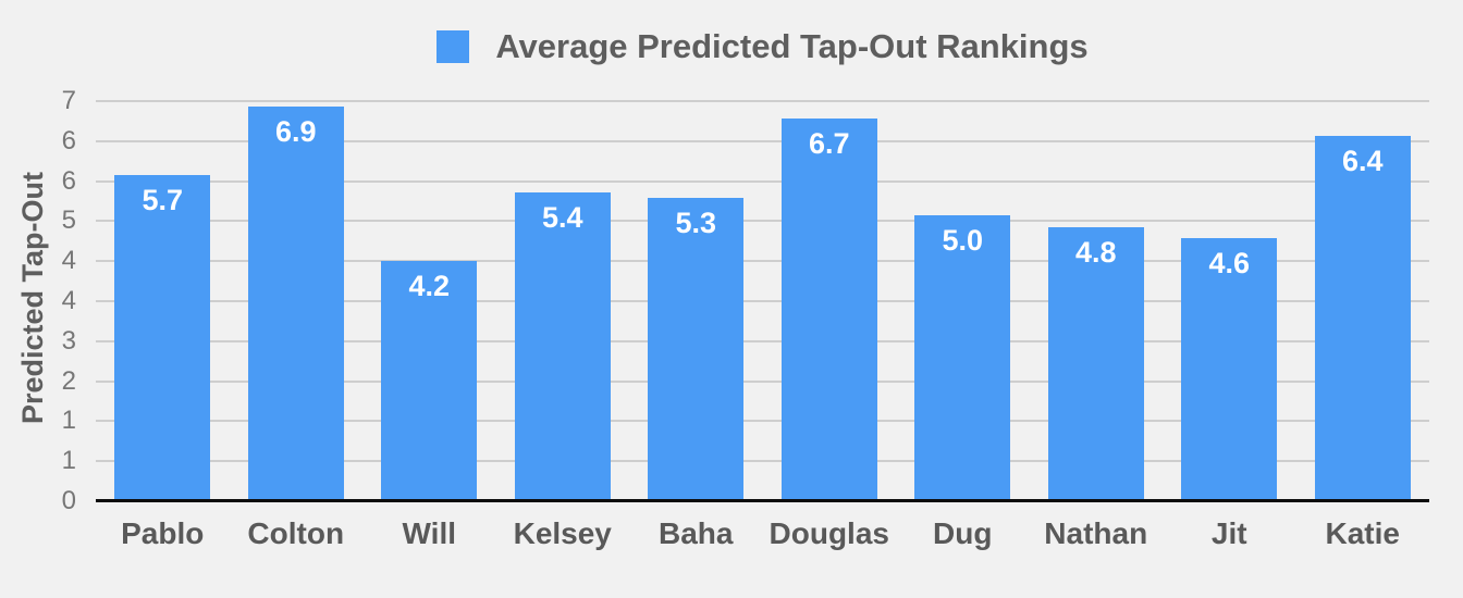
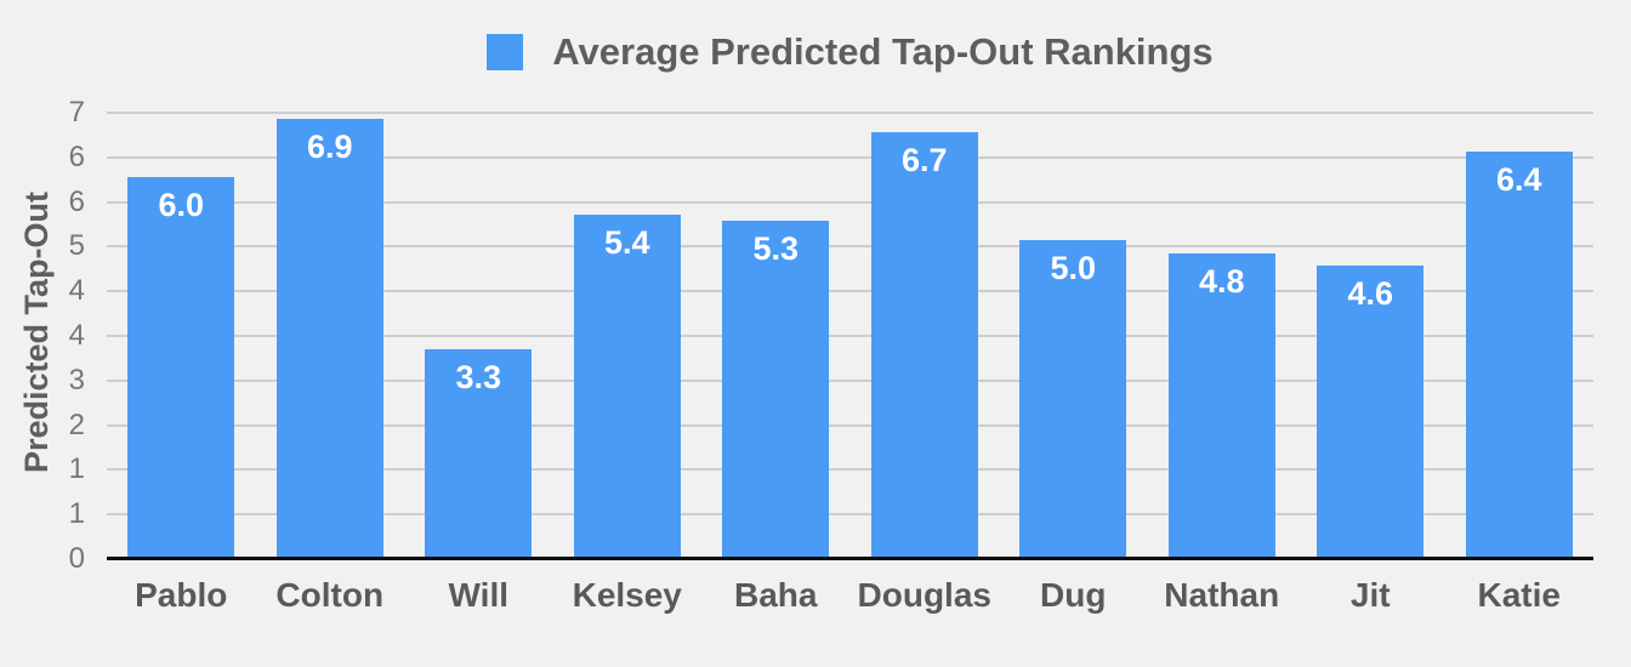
Pablo: 5.7 -> 6.0
Will: 4.2 -> 3.3
